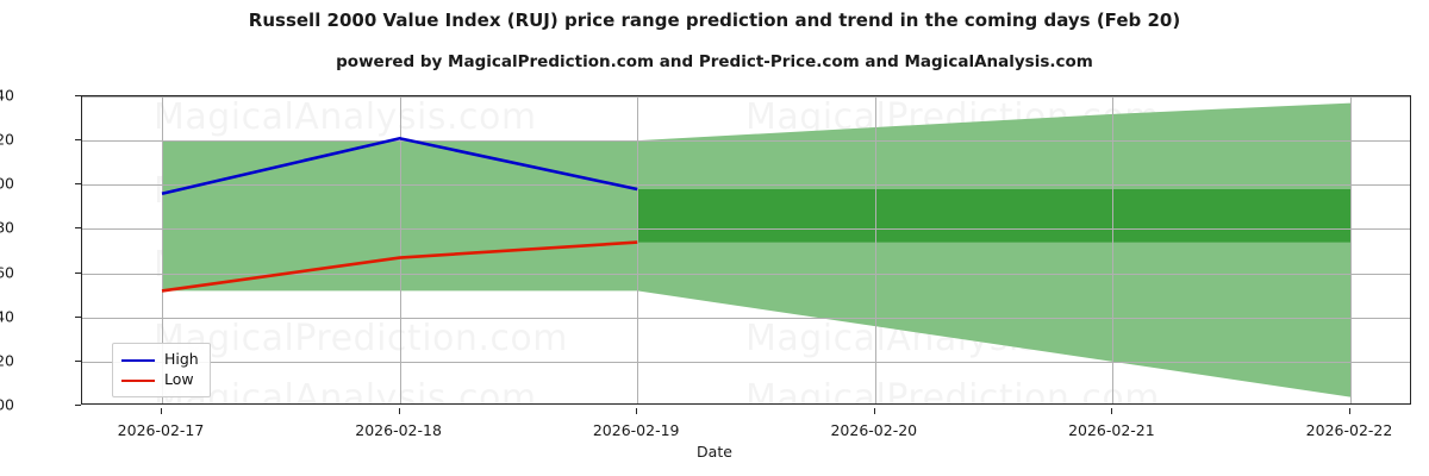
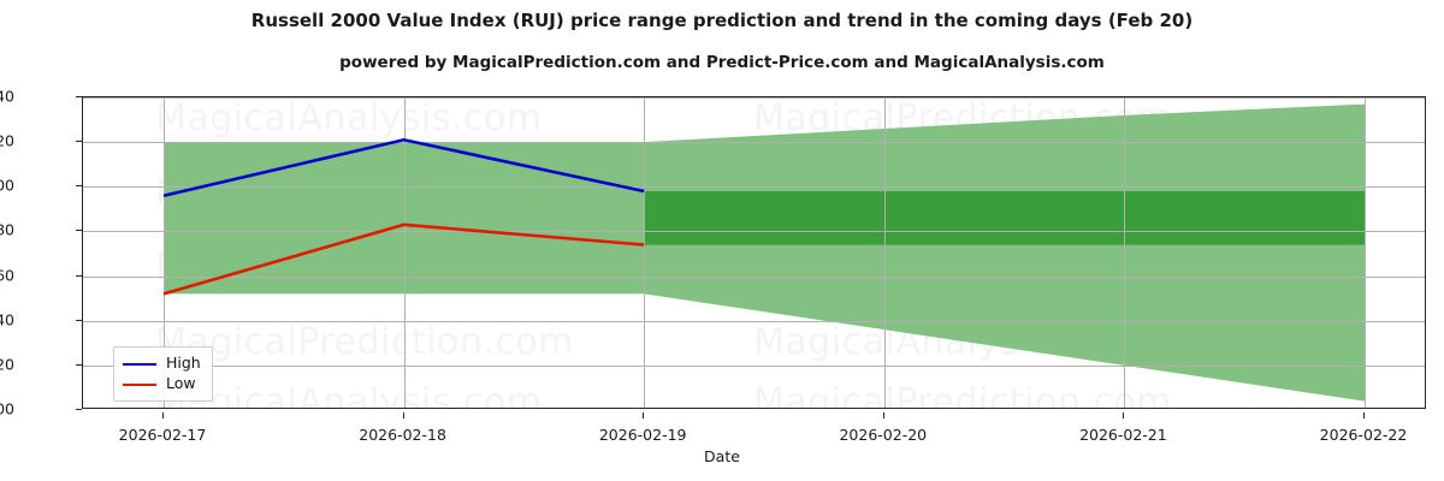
Low/2026-02-18: 2967 -> 2983
